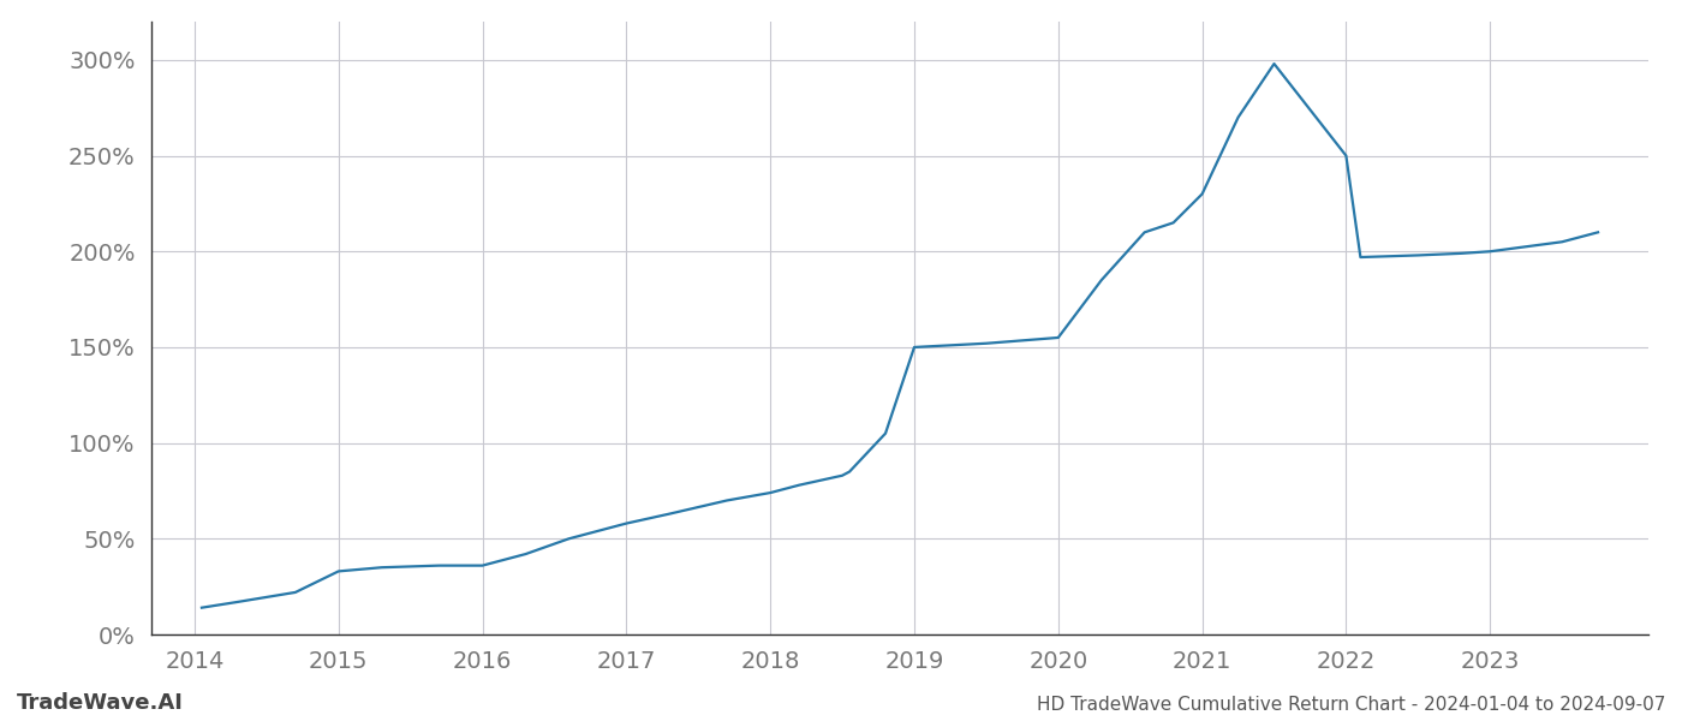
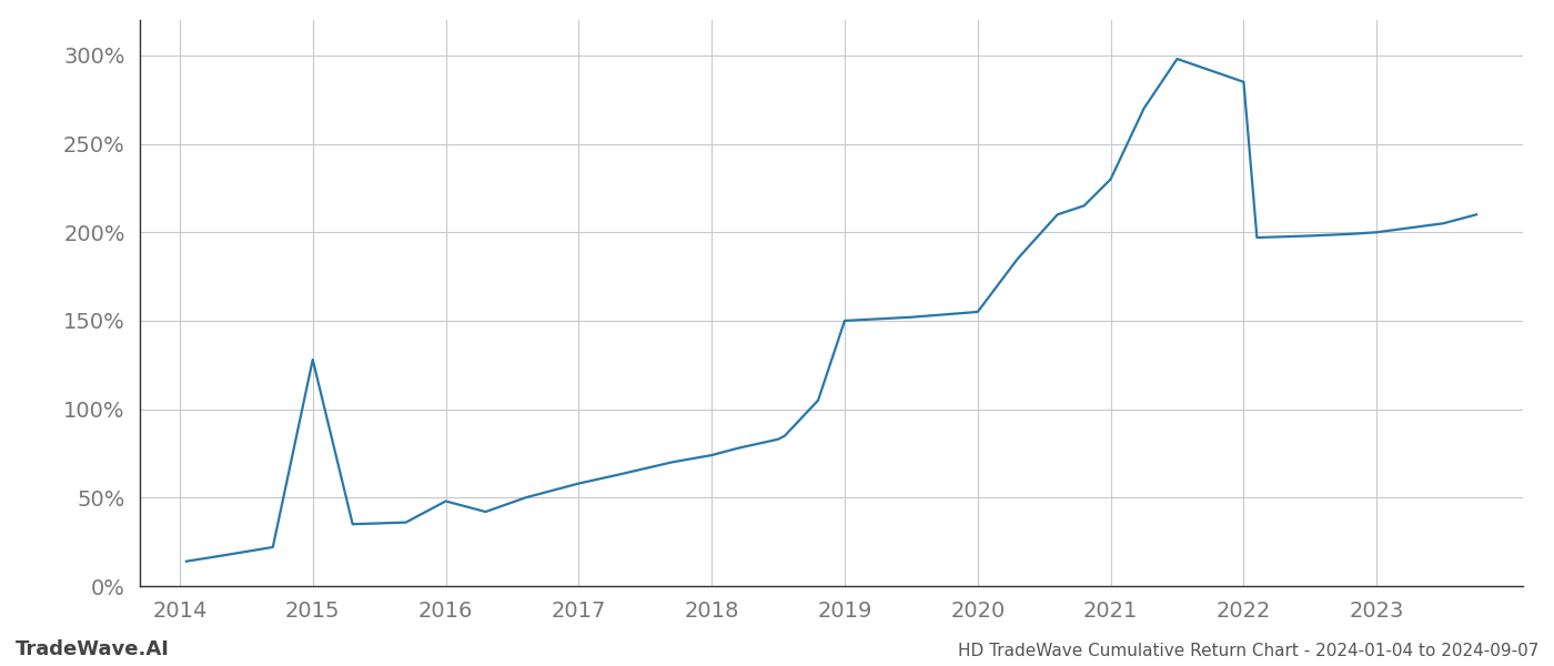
2015: 33% -> 128%
2016: 36% -> 48%
2022: 250% -> 285%
